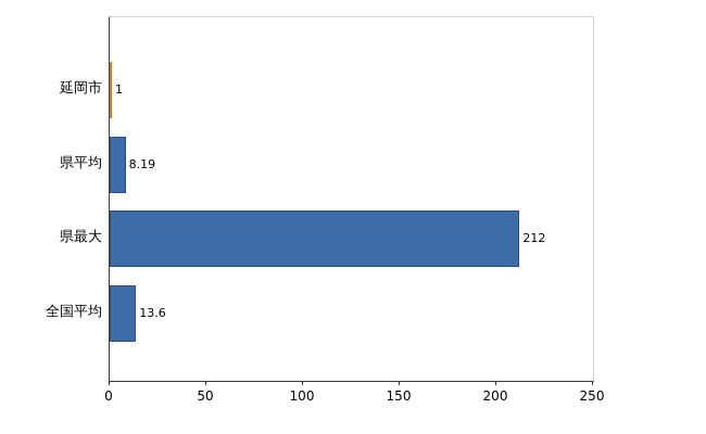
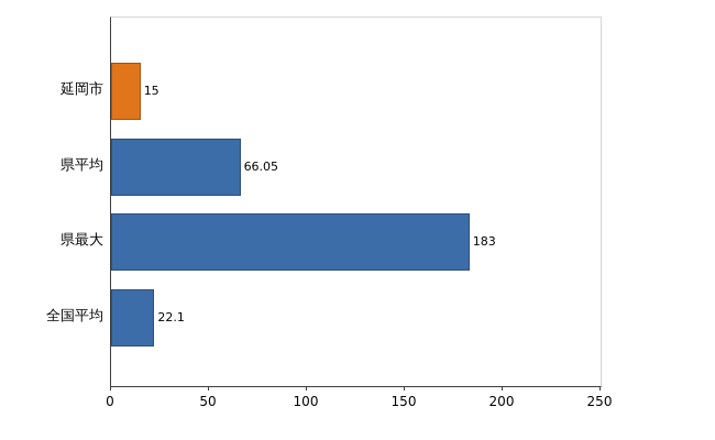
延岡市: 1 -> 15
県平均: 8.19 -> 66.05
県最大: 212 -> 183
全国平均: 13.6 -> 22.1
